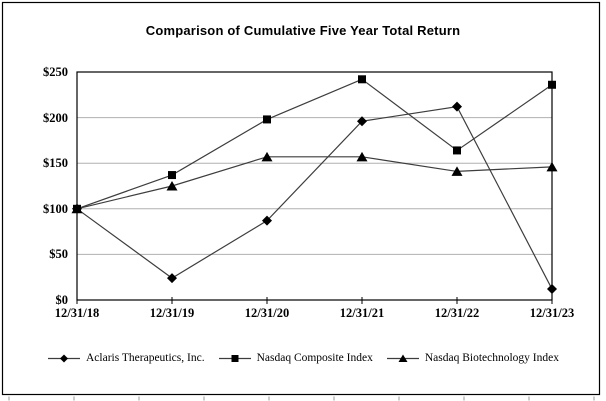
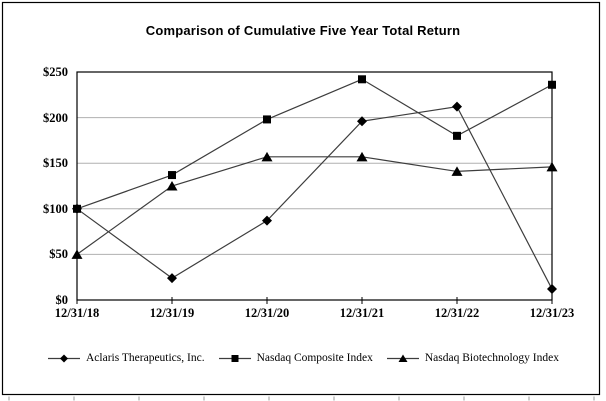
Nasdaq Biotechnology Index/12/31/18: $100 -> $50
Nasdaq Composite Index/12/31/22: $160 -> $180
